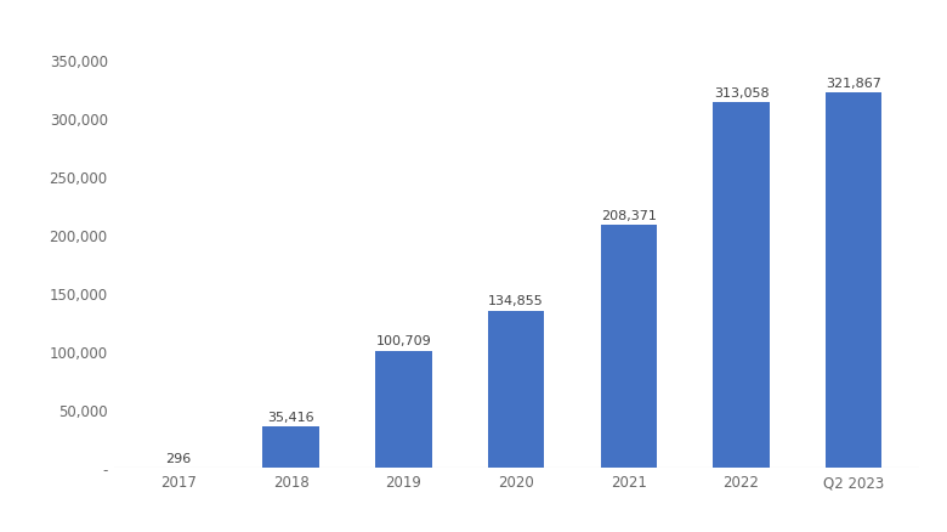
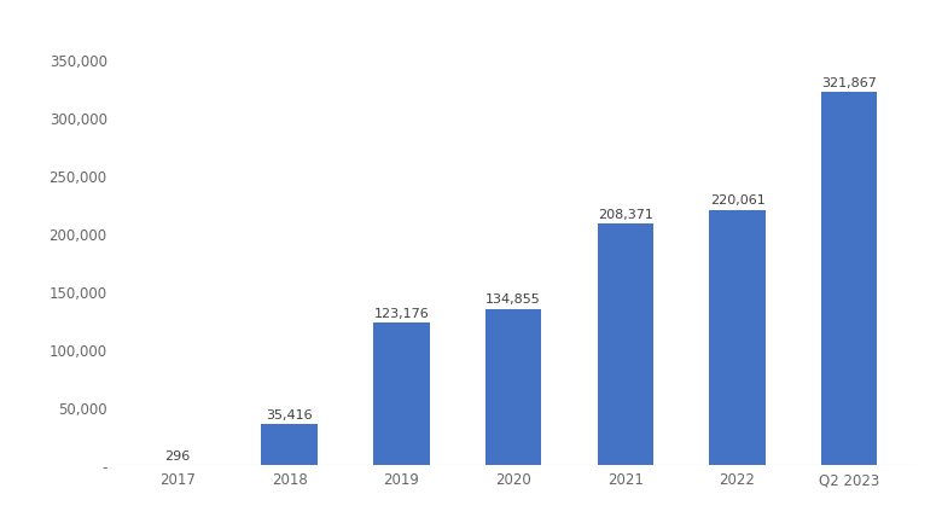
2019: 100,709 -> 123,176
2022: 313,058 -> 220,061
